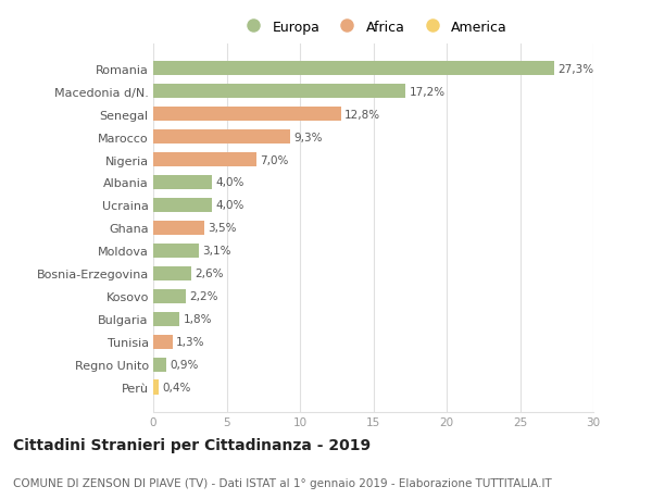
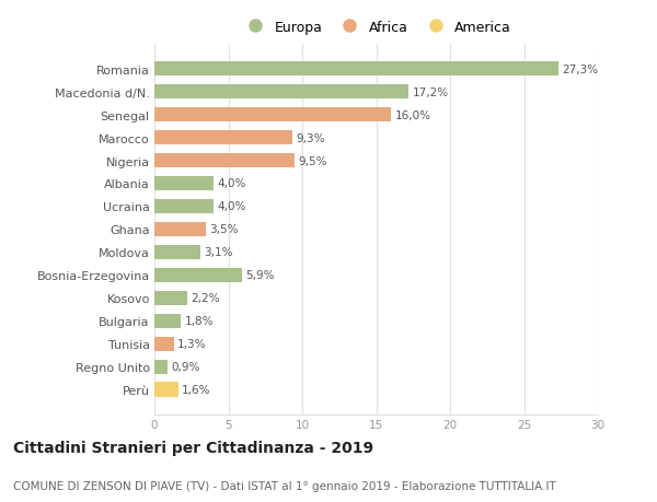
Senegal: 12,8% -> 16,0%
Nigeria: 7,0% -> 9,5%
Bosnia-Erzegovina: 2,6% -> 5,9%
Perù: 0,4% -> 1,6%
